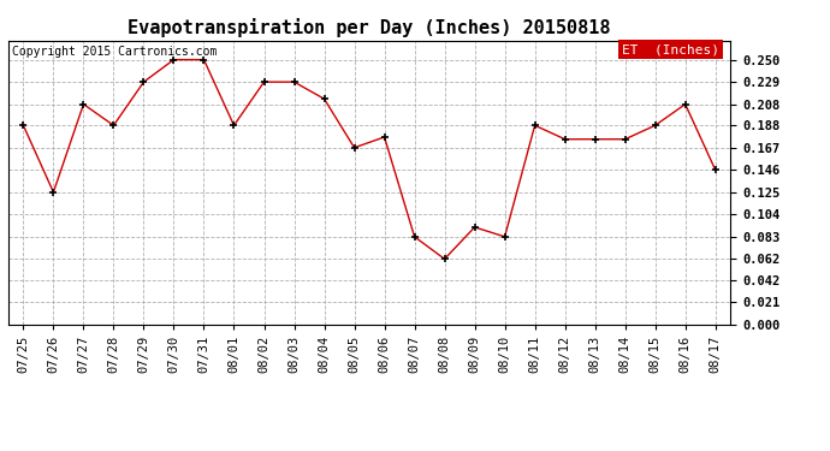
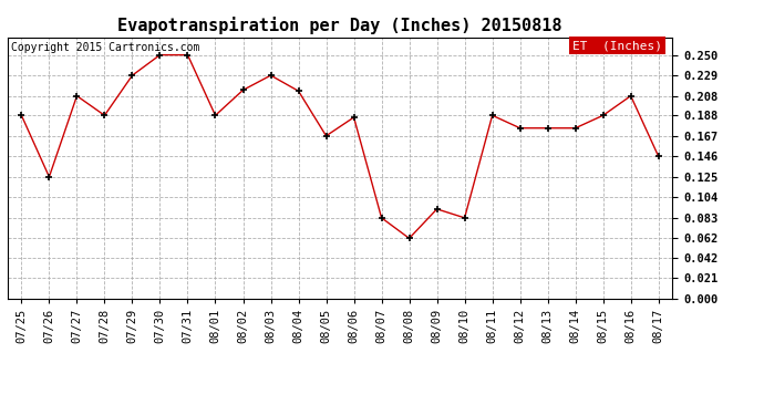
08/02: 0.229 -> 0.214
08/06: 0.177 -> 0.186
